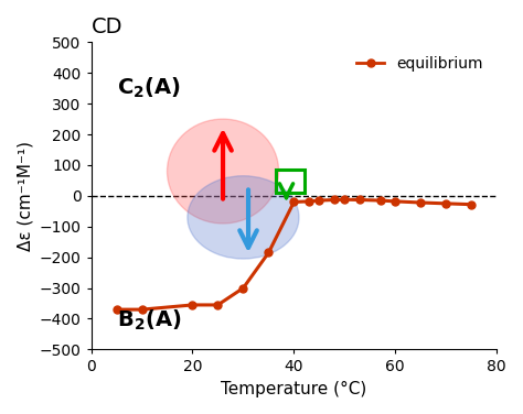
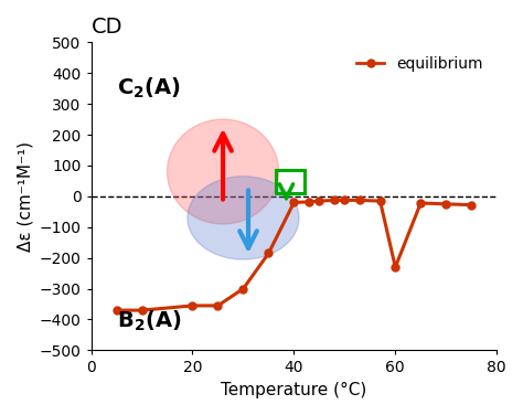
60: -18 -> -230
